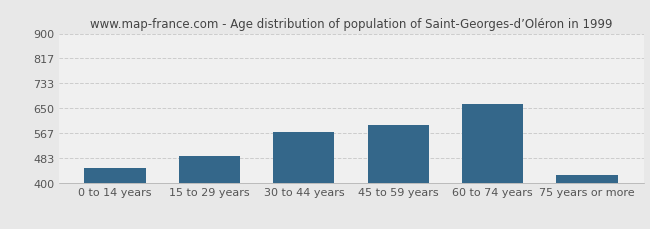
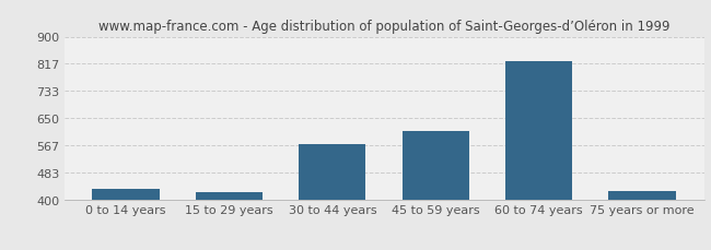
0 to 14 years: 450 -> 432
15 to 29 years: 490 -> 422
45 to 59 years: 595 -> 612
60 to 74 years: 665 -> 826
